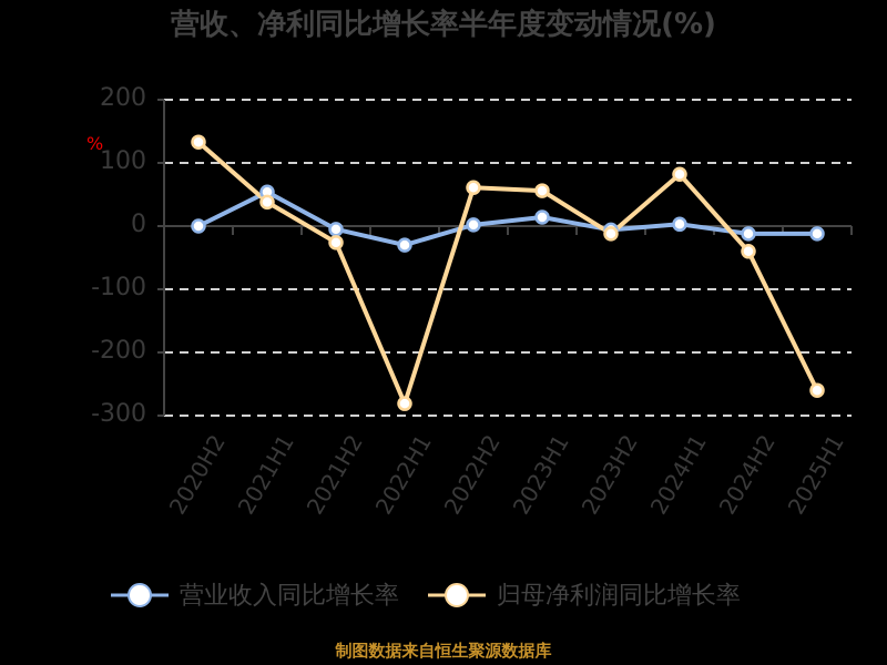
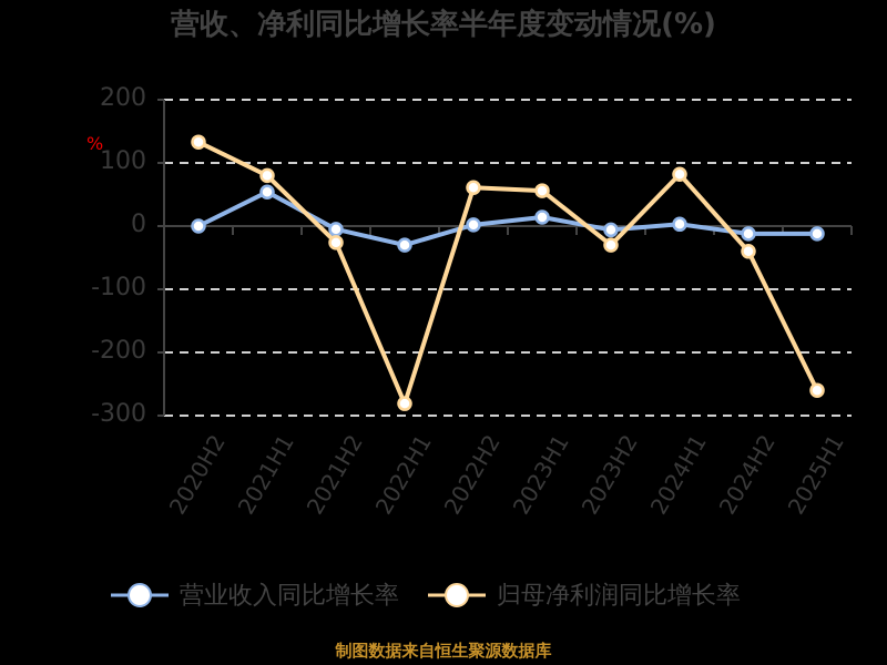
归母净利润同比增长率/2021H1: 40 -> 80
归母净利润同比增长率/2023H2: -10 -> -30
